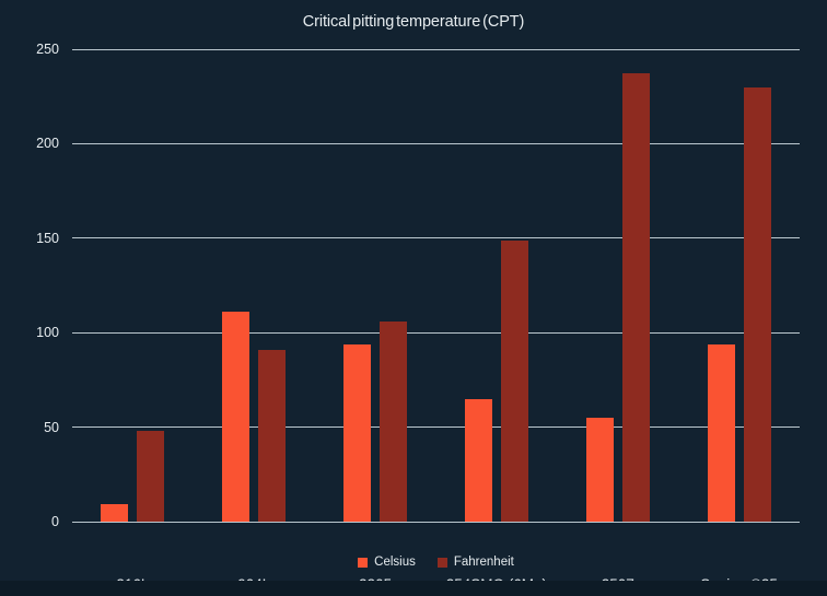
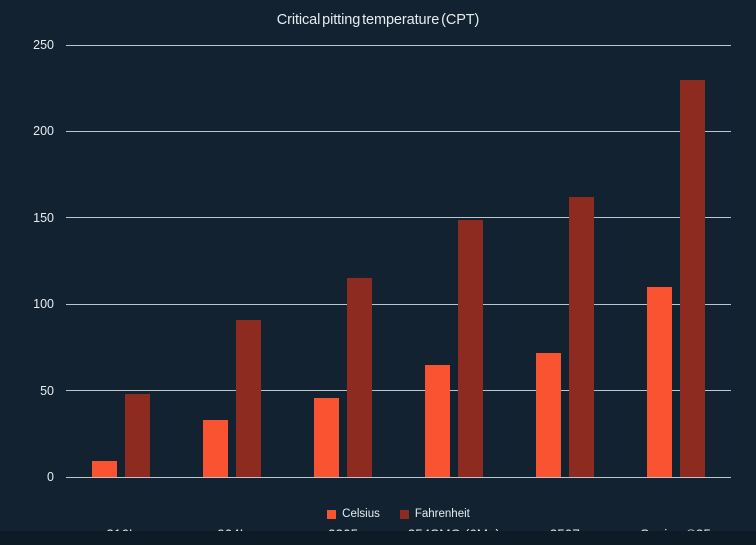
Celsius/904L: 111 -> 33
Celsius/2205: 94 -> 46
Fahrenheit/2205: 106 -> 115
Celsius/2507: 55 -> 72
Fahrenheit/2507: 237 -> 162
Celsius/Sanicro®35: 94 -> 110
